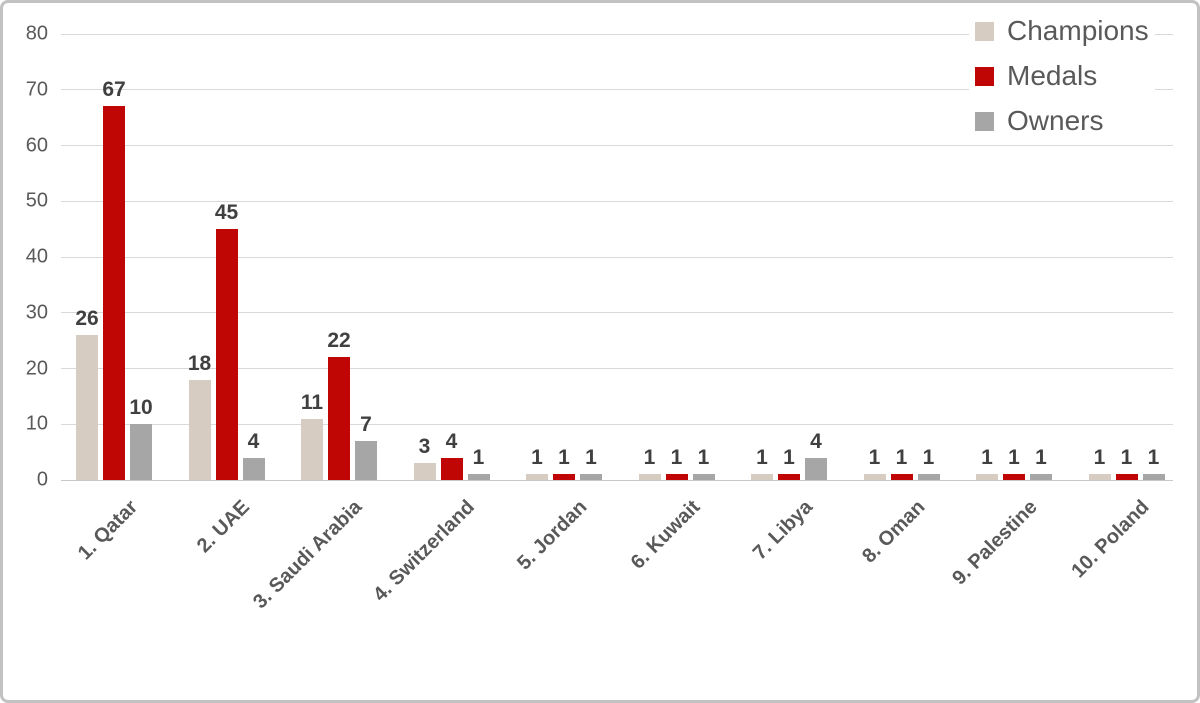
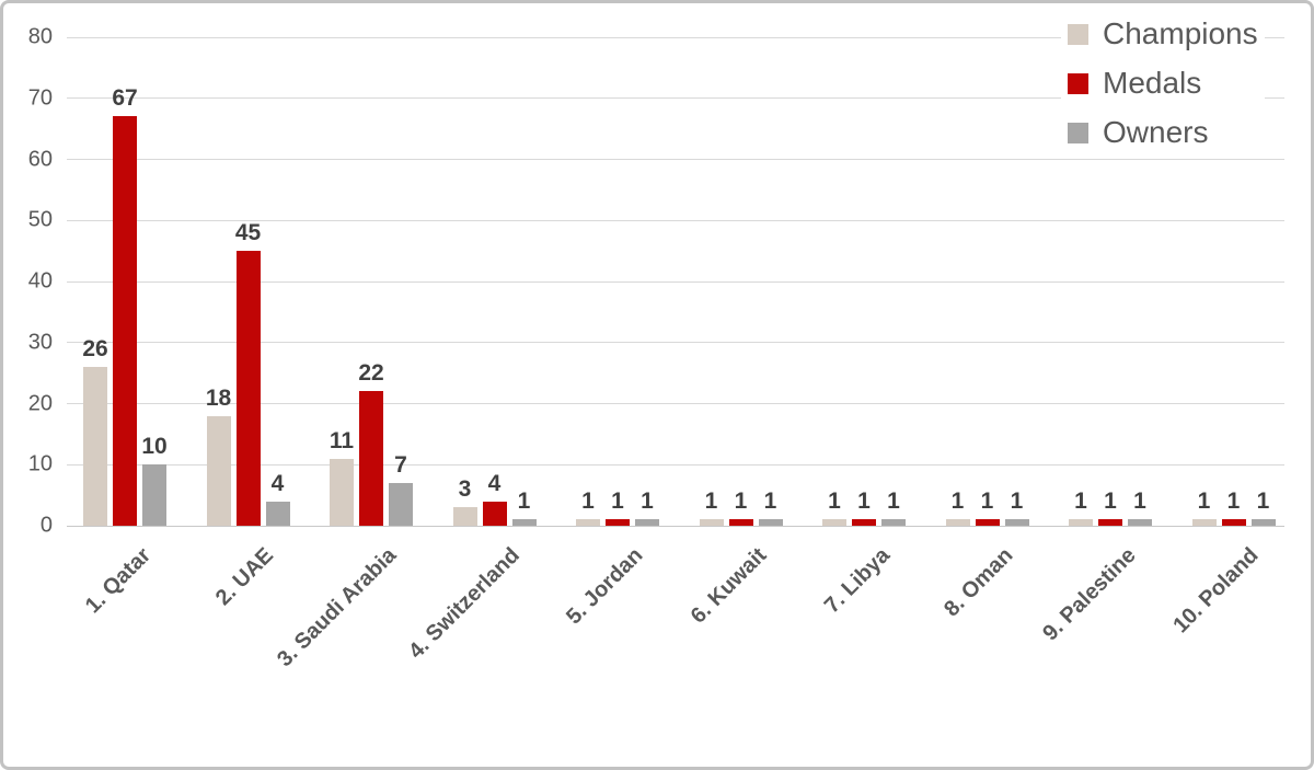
Owners/7. Libya: 4 -> 1
